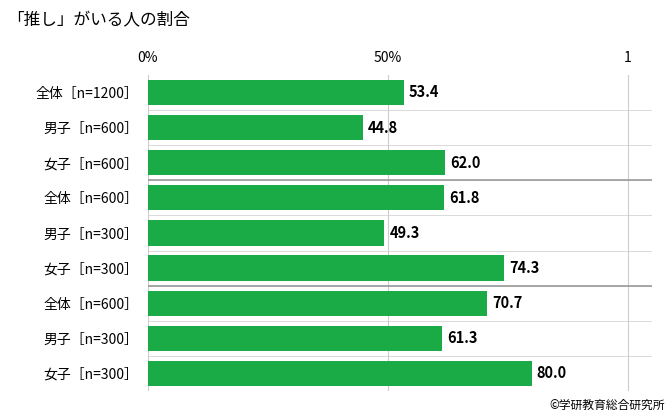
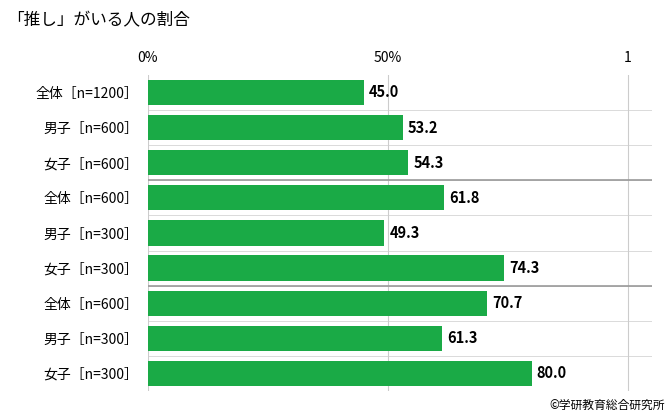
全体［n=1200］: 53.4 -> 45.0
男子［n=600］: 44.8 -> 53.2
女子［n=600］: 62.0 -> 54.3
